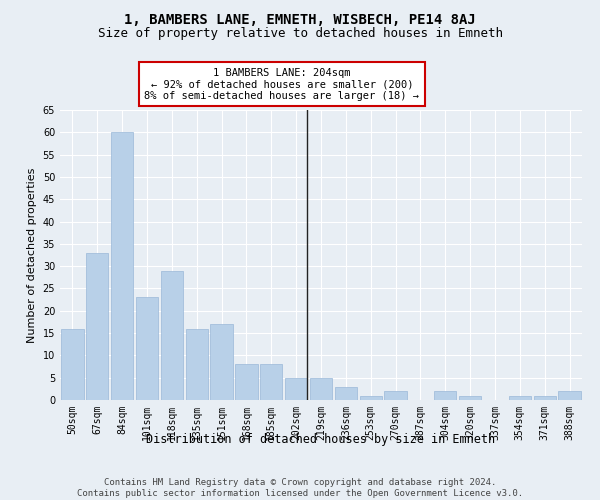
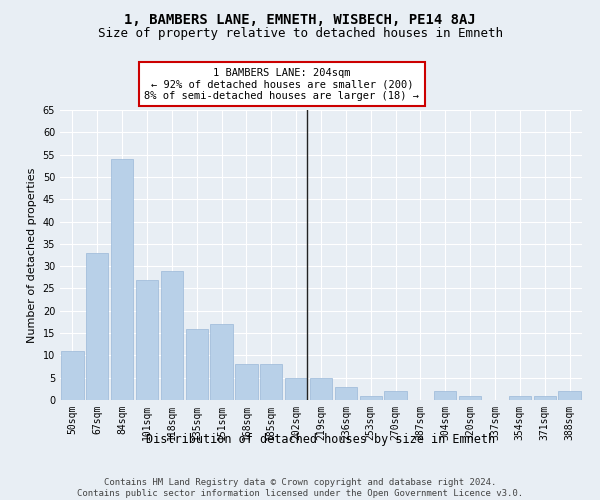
50sqm: 16 -> 11
84sqm: 60 -> 54
101sqm: 23 -> 27
